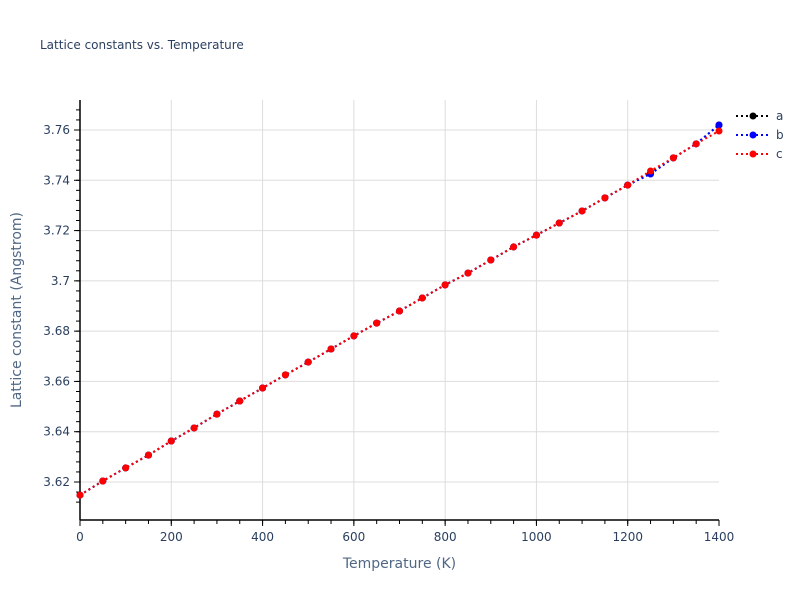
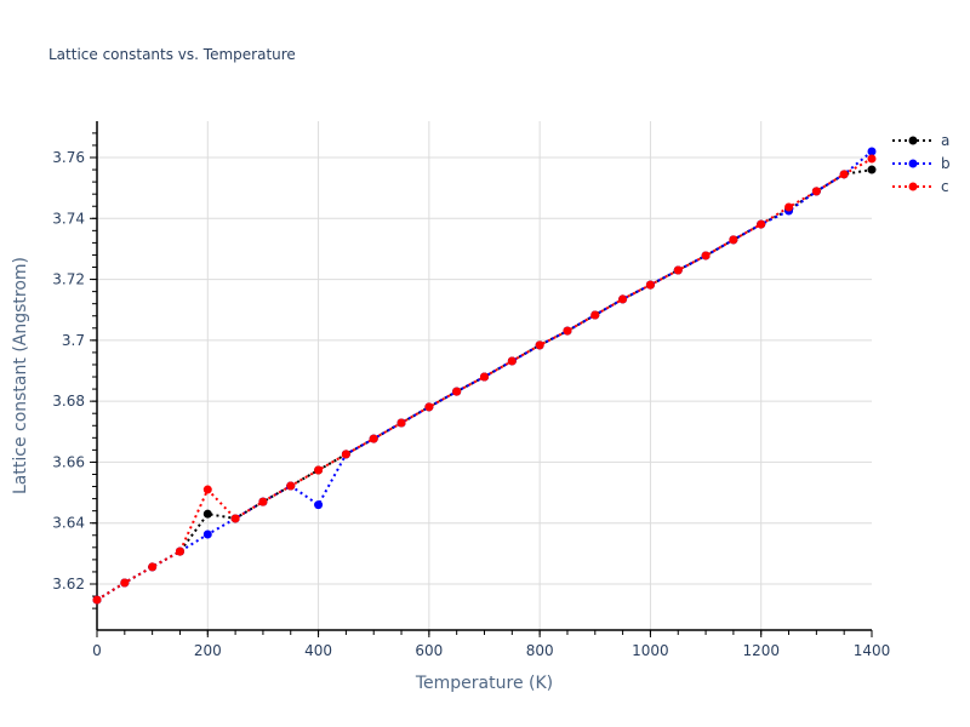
a/200: 3.636 -> 3.643
c/200: 3.636 -> 3.651
b/400: 3.657 -> 3.646
a/1400: 3.762 -> 3.756
